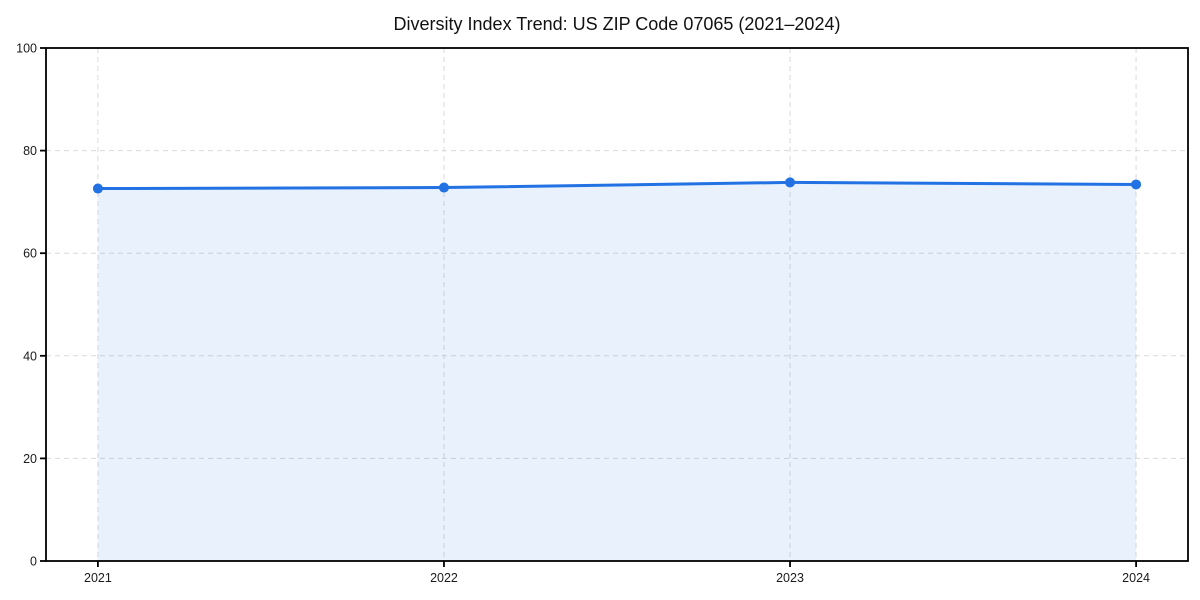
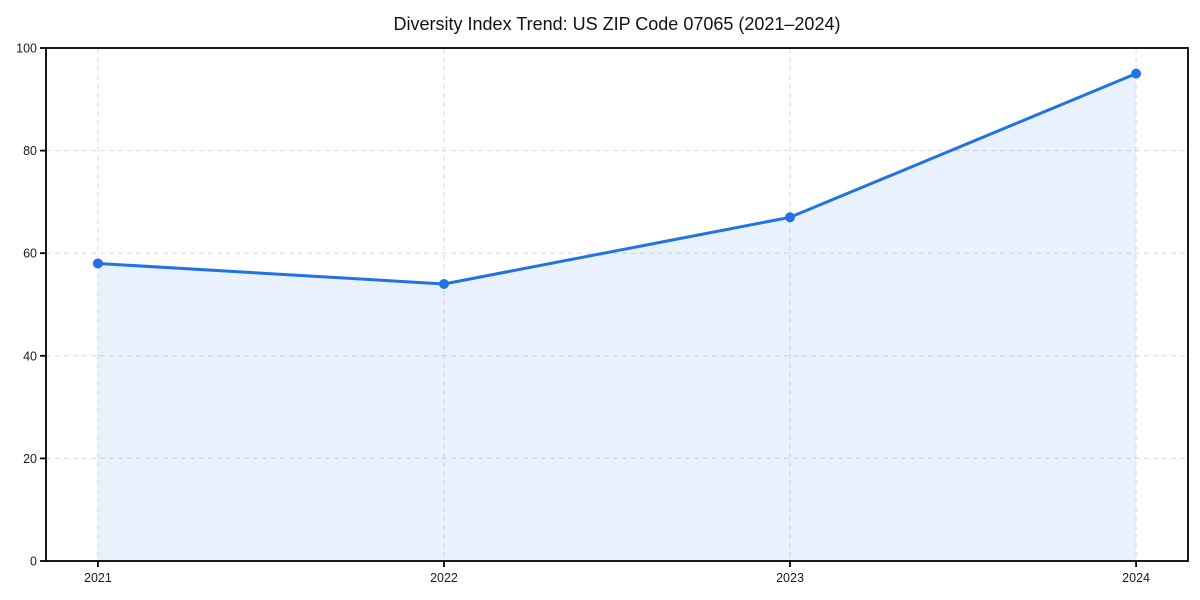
2021: 73 -> 58
2022: 73 -> 54
2023: 74 -> 67
2024: 73 -> 95
